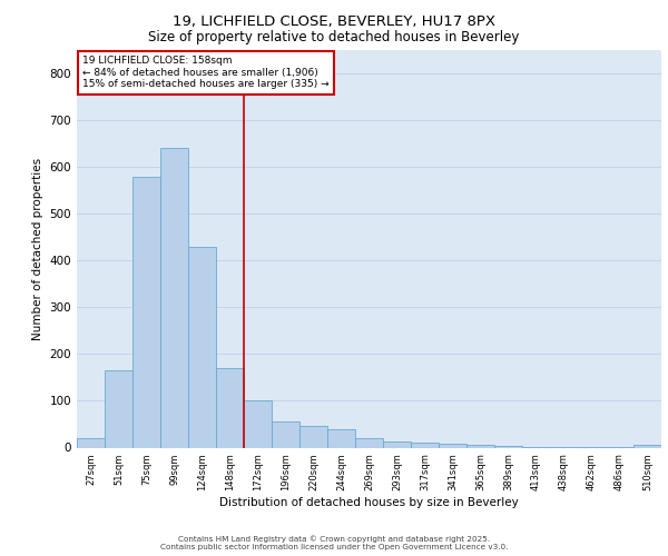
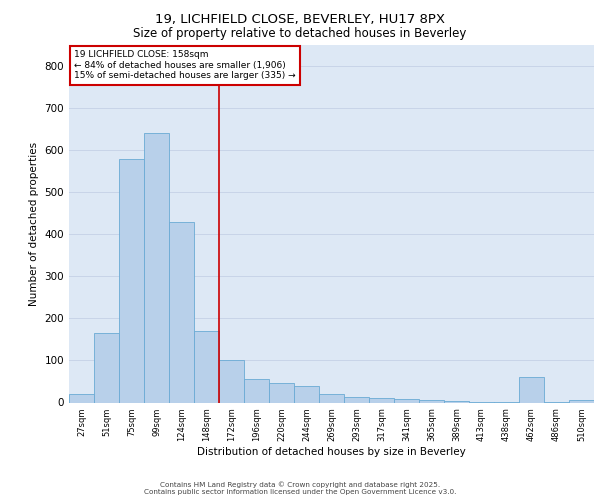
462sqm: 2 -> 60
